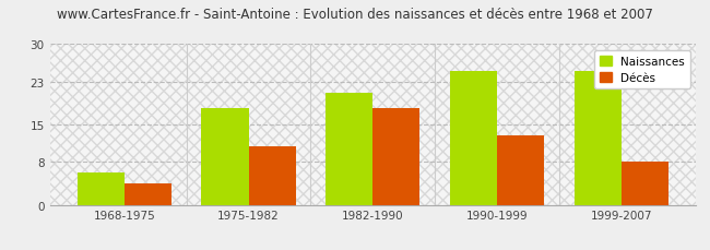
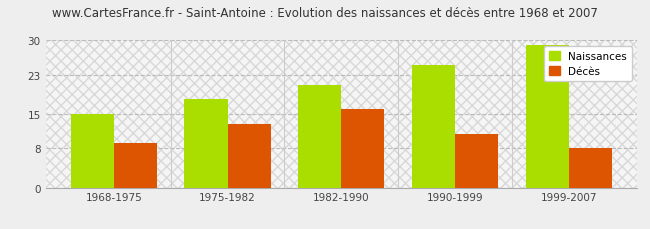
Naissances/1968-1975: 6 -> 15
Décès/1968-1975: 4 -> 9
Décès/1975-1982: 11 -> 13
Décès/1982-1990: 18 -> 16
Décès/1990-1999: 13 -> 11
Naissances/1999-2007: 25 -> 29
